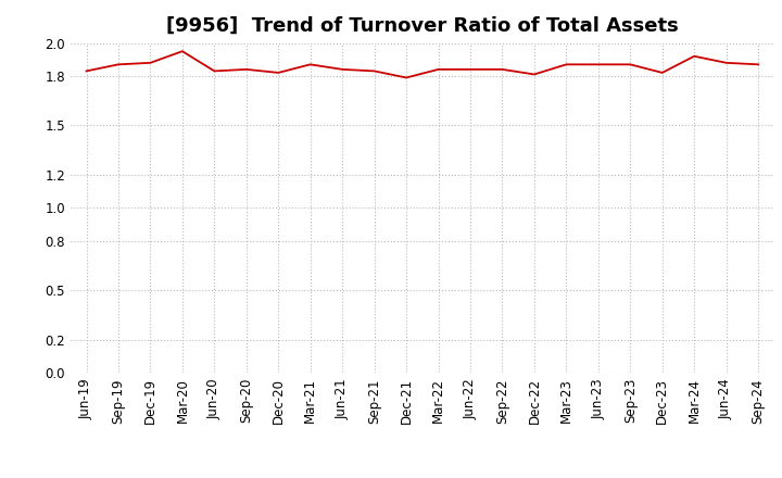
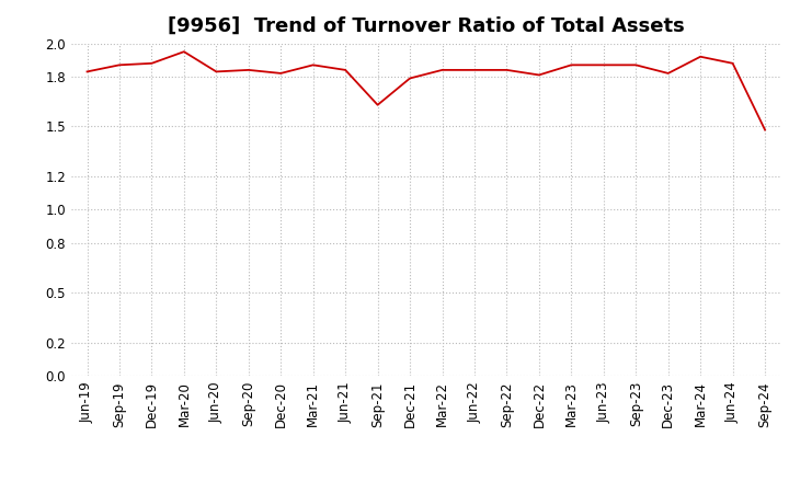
Sep-21: 1.83 -> 1.63
Sep-24: 1.87 -> 1.48
